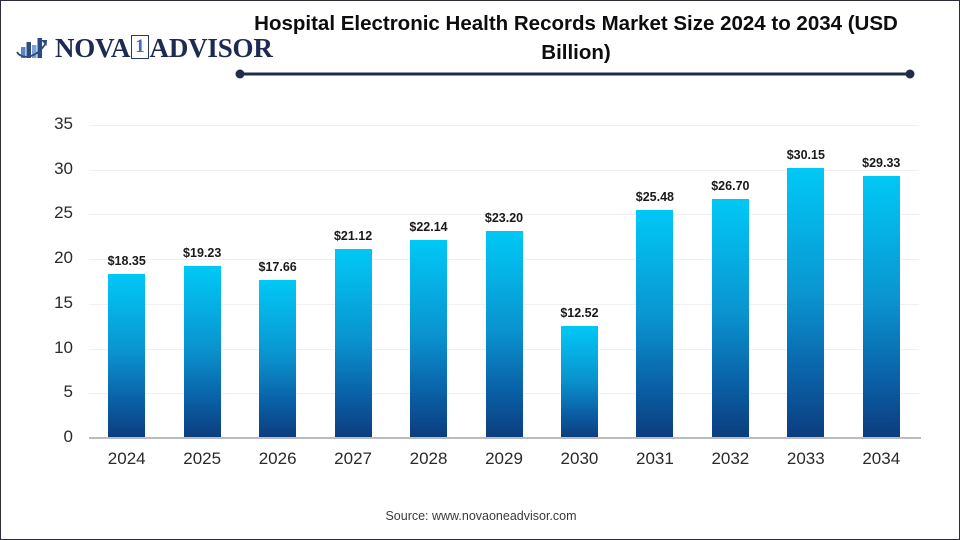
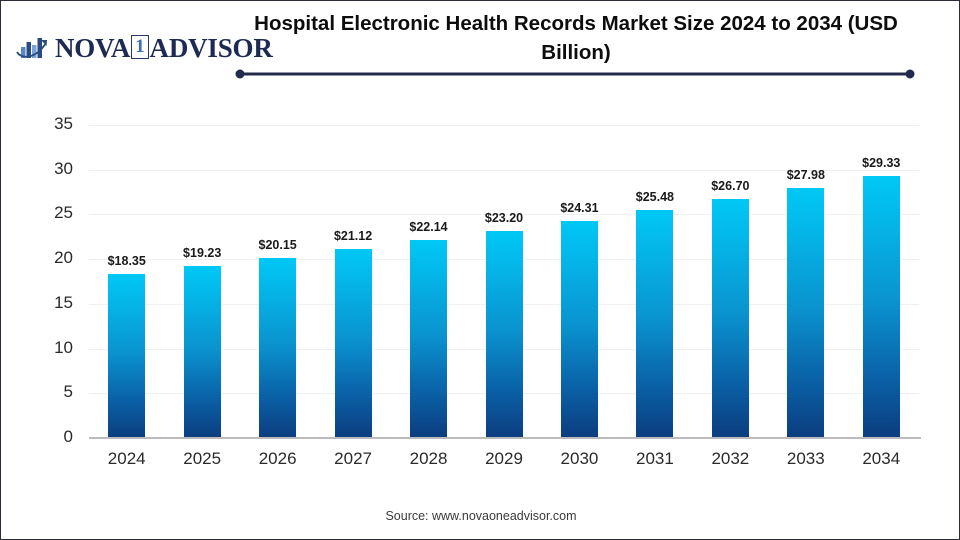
2026: $17.66 -> $20.15
2030: $12.52 -> $24.31
2033: $30.15 -> $27.98
